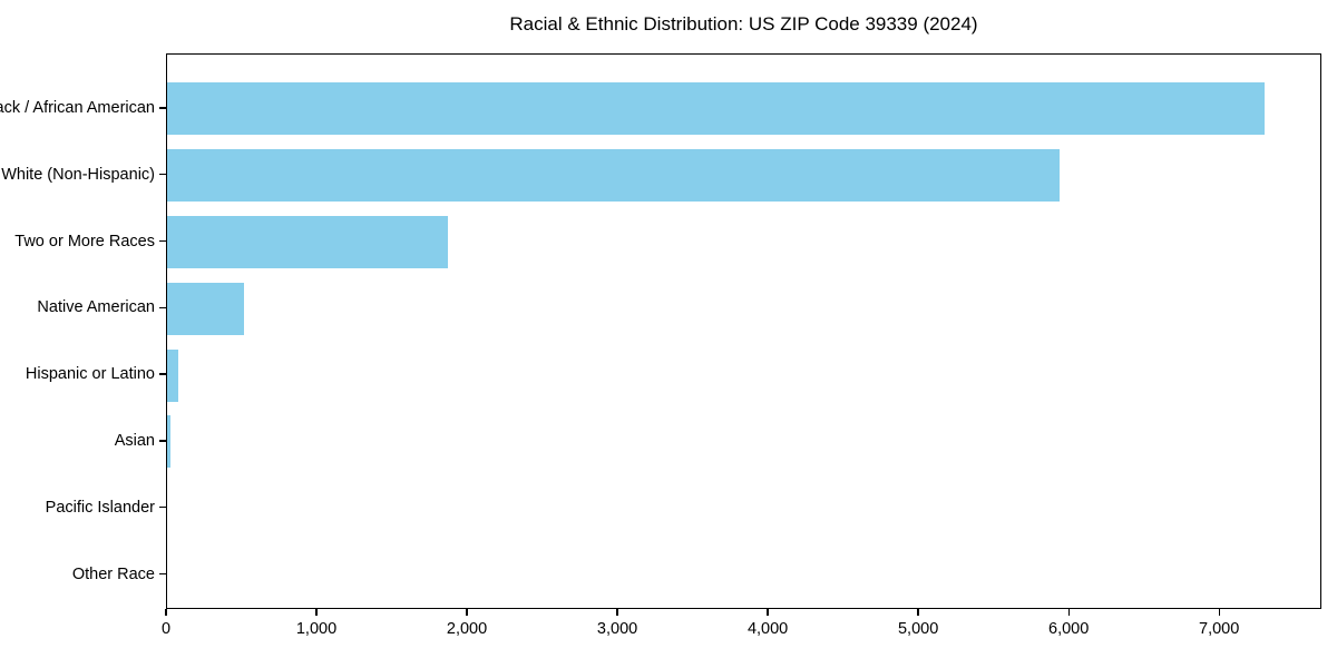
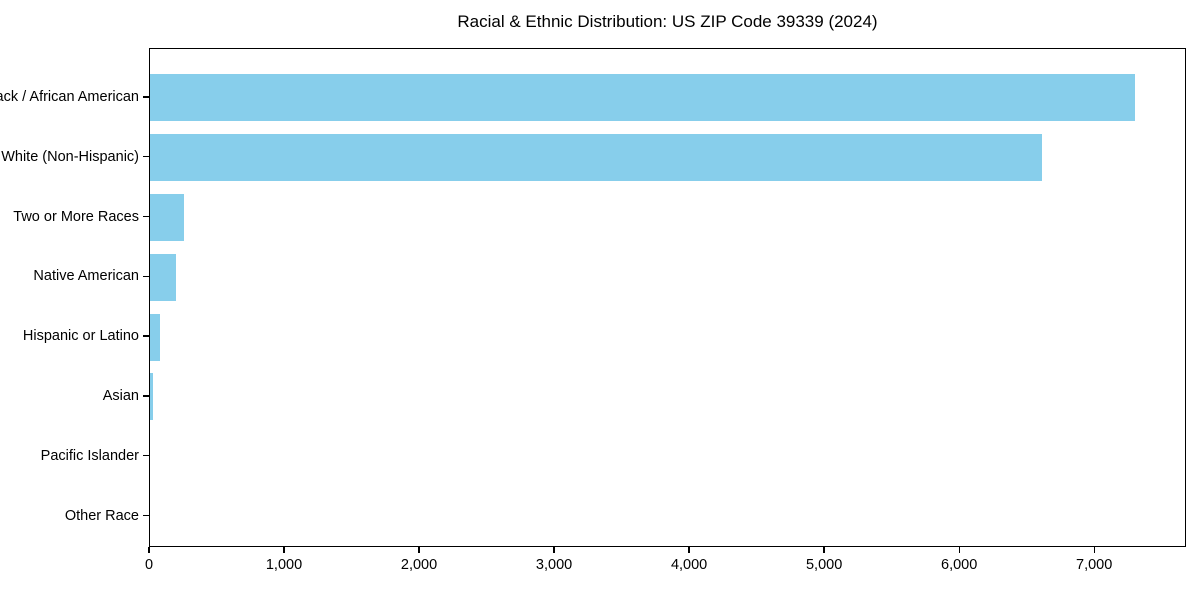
White (Non-Hispanic): 5940 -> 6620
Two or More Races: 1870 -> 250
Native American: 510 -> 190
